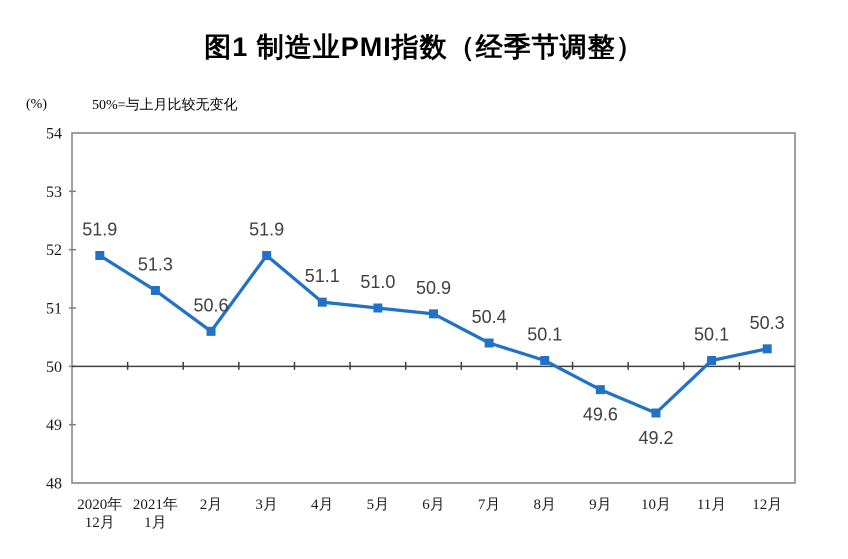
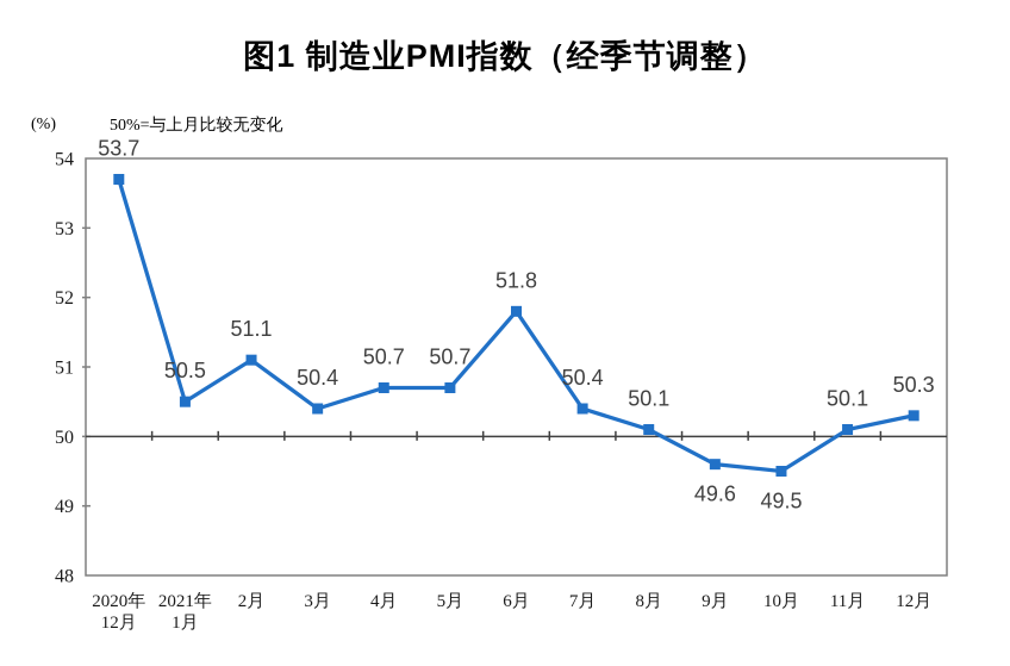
2020年 12月: 51.9 -> 53.7
2021年 1月: 51.3 -> 50.5
2月: 50.6 -> 51.1
3月: 51.9 -> 50.4
4月: 51.1 -> 50.7
5月: 51.0 -> 50.7
6月: 50.9 -> 51.8
10月: 49.2 -> 49.5
